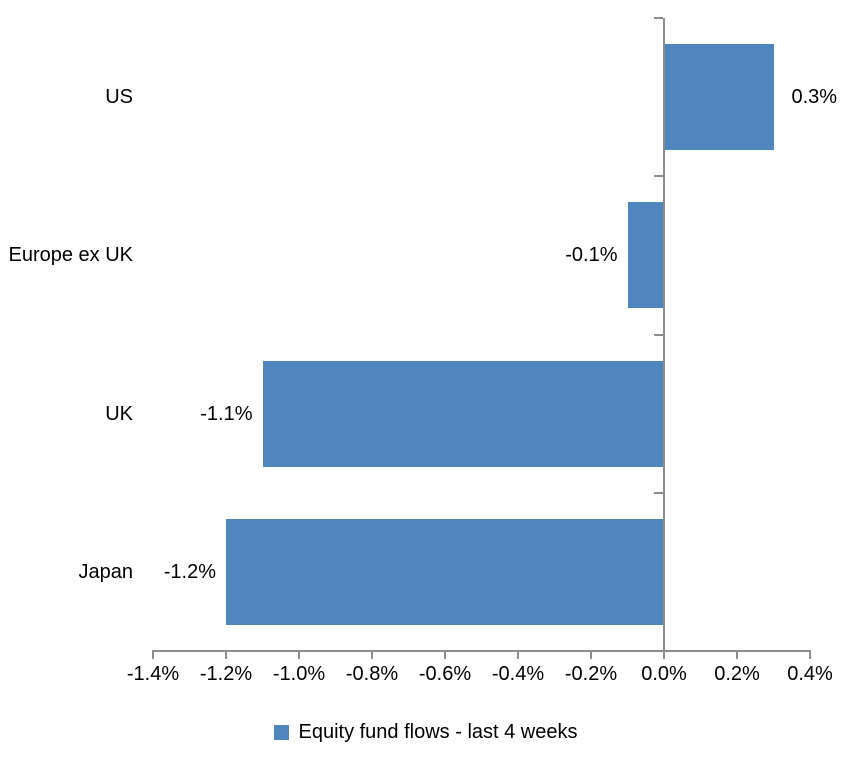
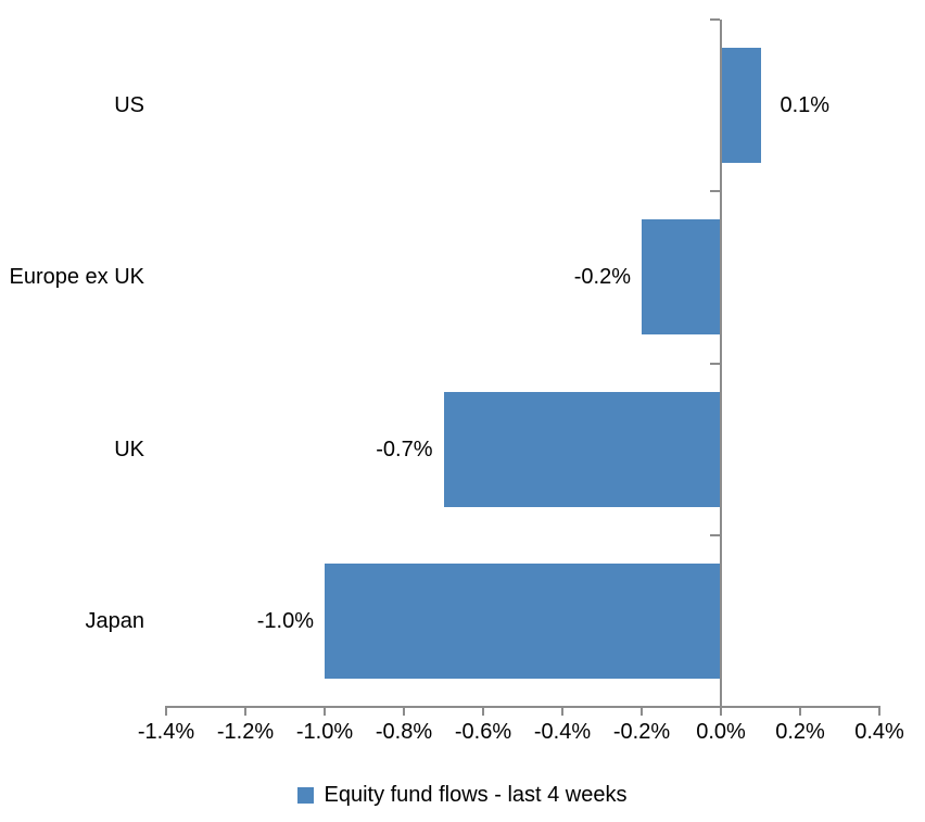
US: 0.3% -> 0.1%
Europe ex UK: -0.1% -> -0.2%
UK: -1.1% -> -0.7%
Japan: -1.2% -> -1.0%
